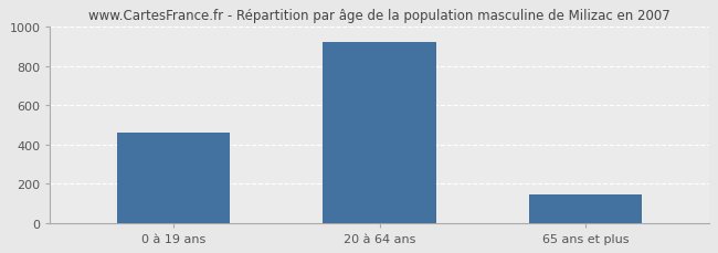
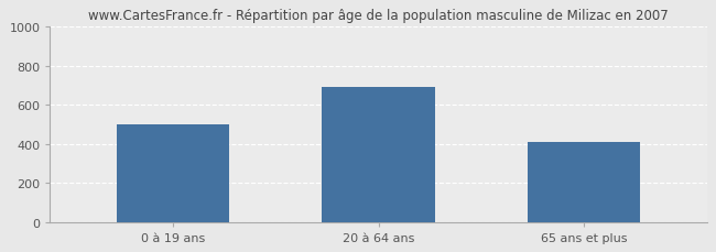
0 à 19 ans: 460 -> 500
20 à 64 ans: 920 -> 690
65 ans et plus: 140 -> 410
